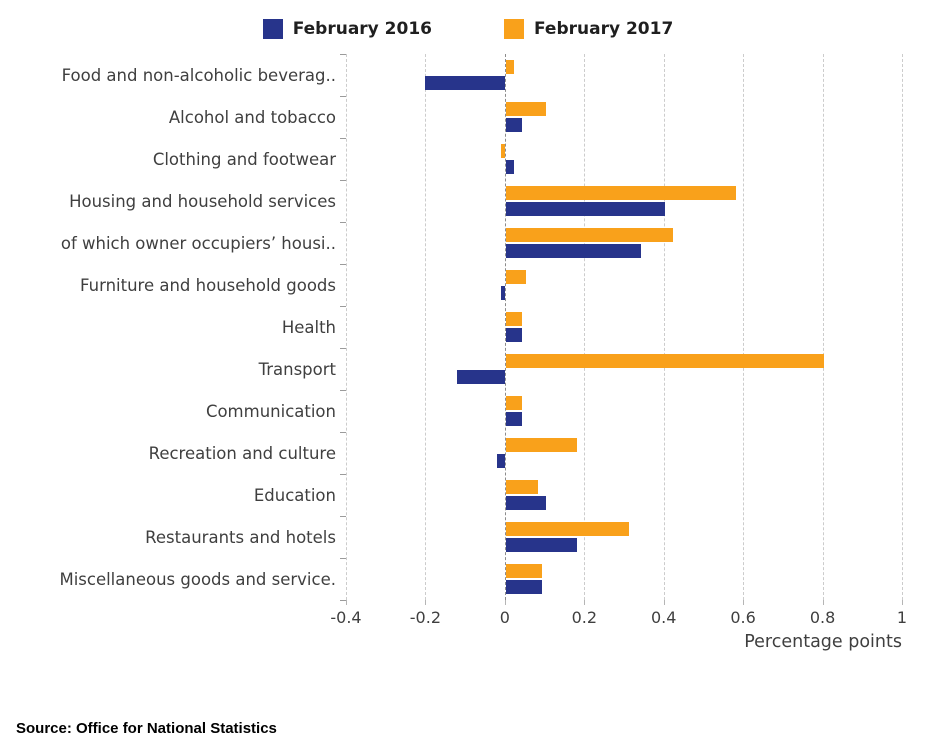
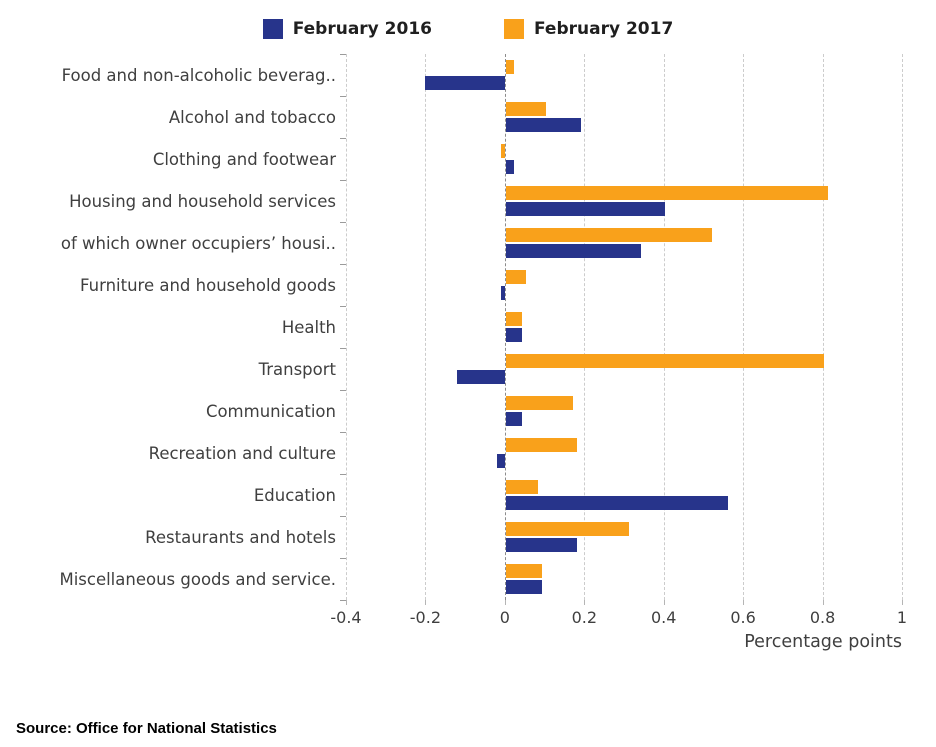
February 2016/Alcohol and tobacco: 0.04 -> 0.19
February 2017/Housing and household services: 0.58 -> 0.81
February 2017/of which owner occupiers’ housi..: 0.42 -> 0.52
February 2017/Communication: 0.04 -> 0.17
February 2016/Education: 0.10 -> 0.56
